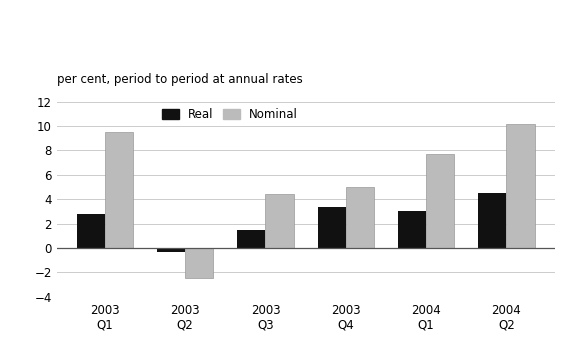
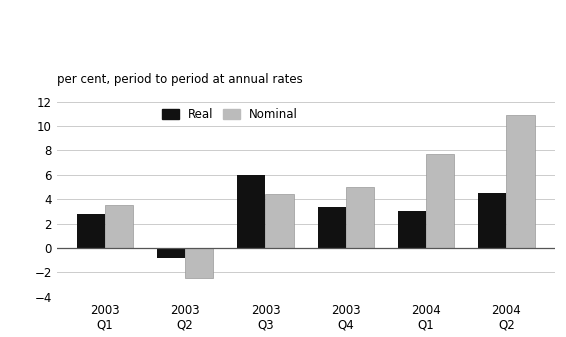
Nominal/2003 Q1: 9.5 -> 3.5
Real/2003 Q2: -0.3 -> -0.8
Real/2003 Q3: 1.5 -> 6.0
Nominal/2004 Q2: 10.2 -> 10.9
